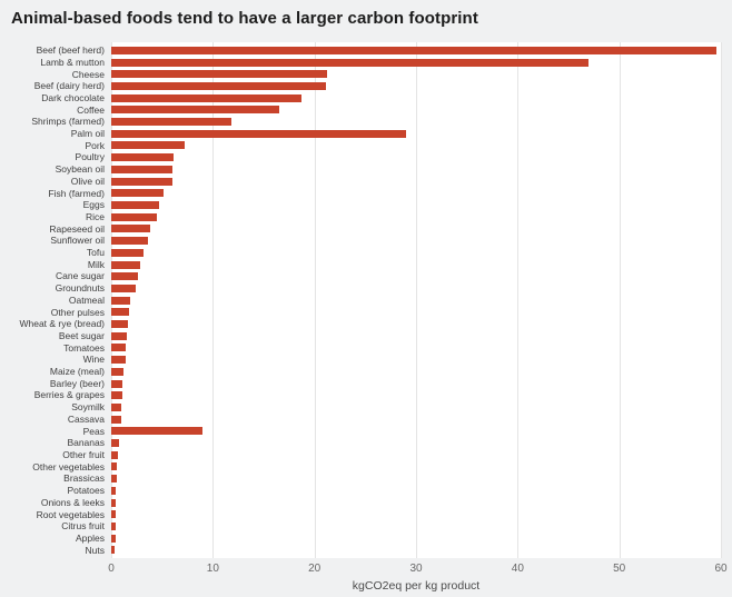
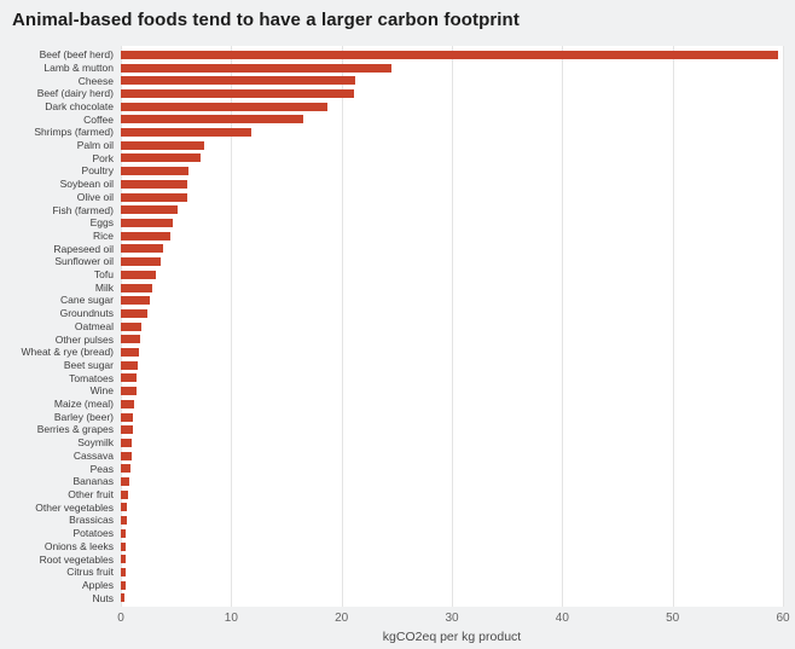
Lamb & mutton: 47 -> 24
Palm oil: 29 -> 8
Peas: 9 -> 1
